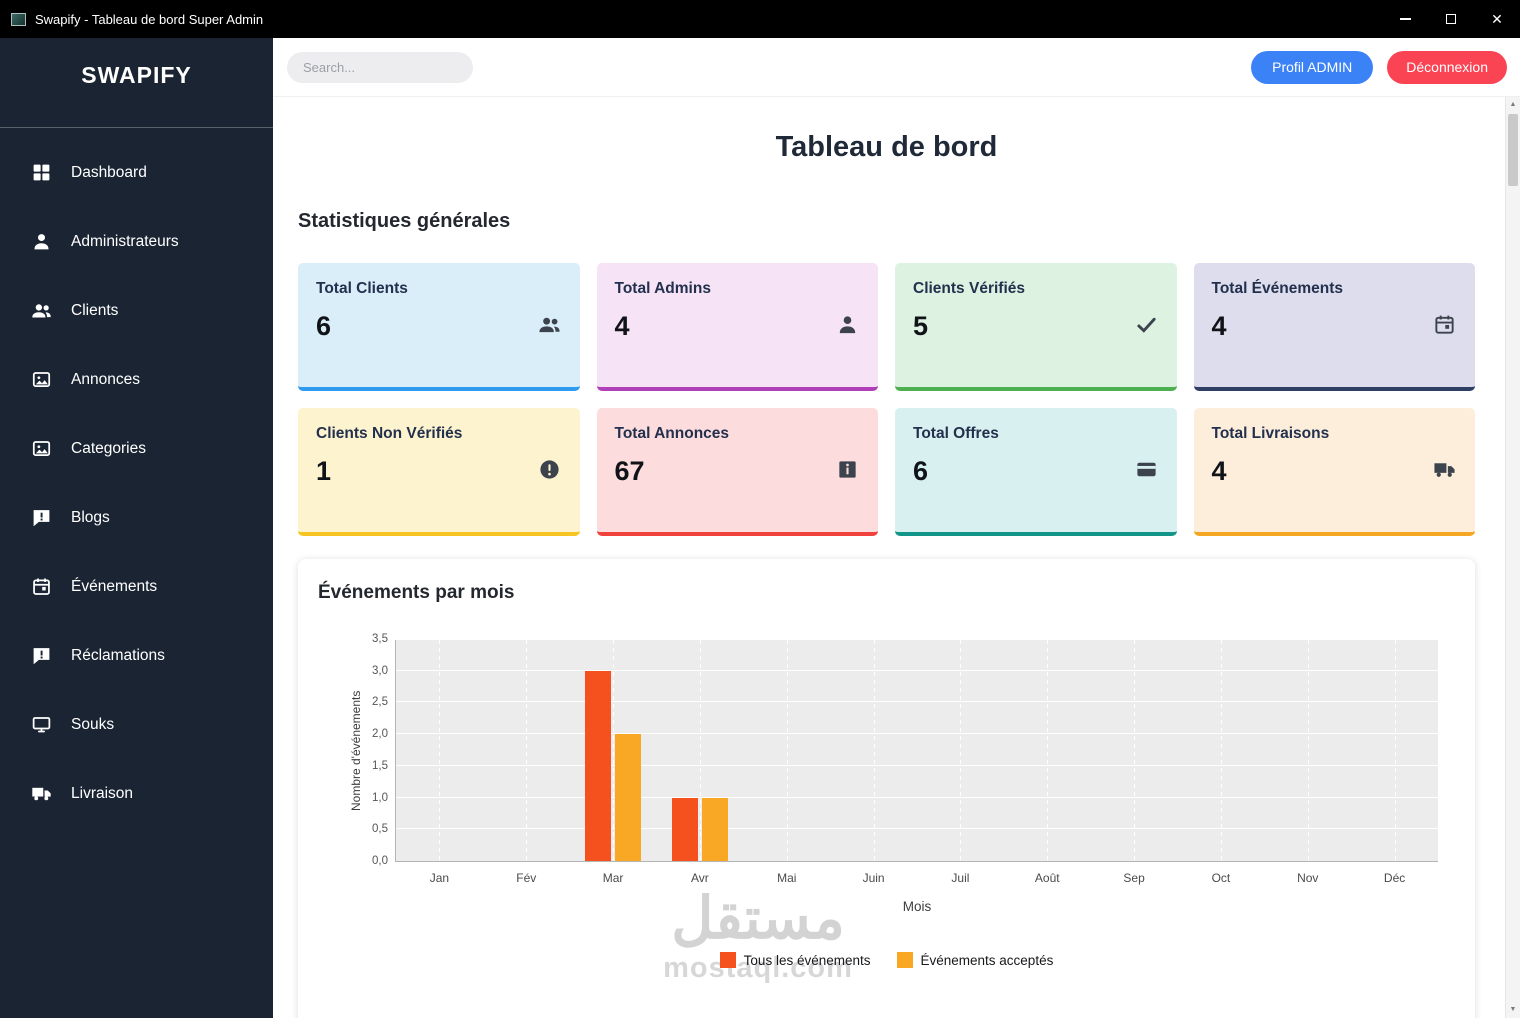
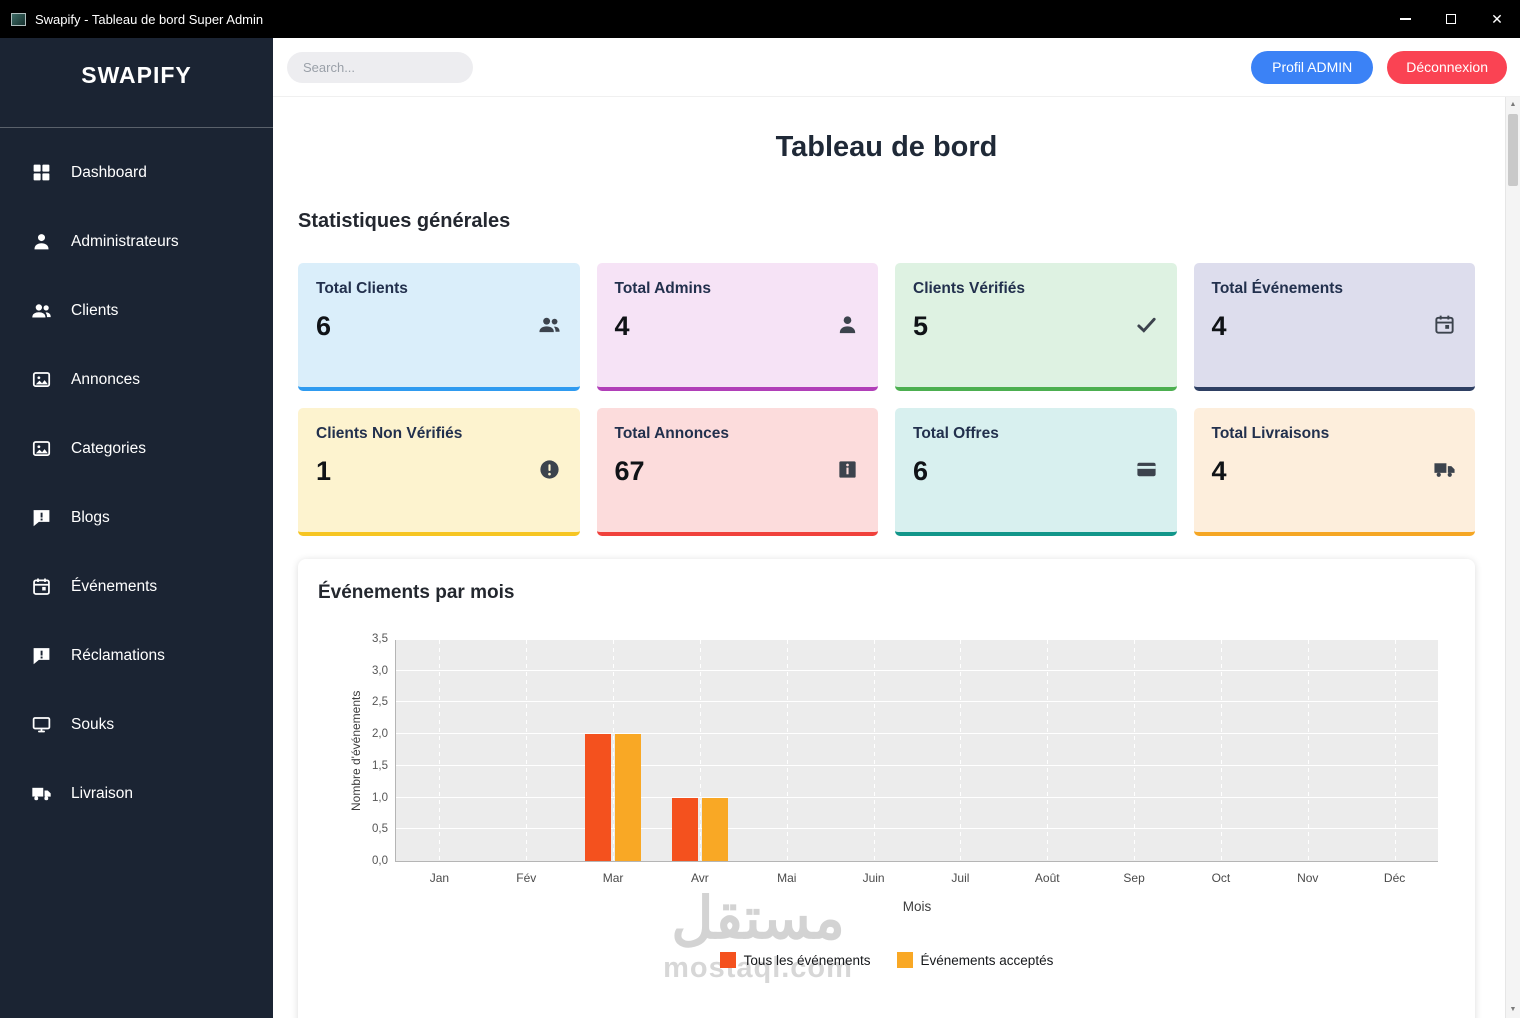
Tous les événements/Mar: 3 -> 2
